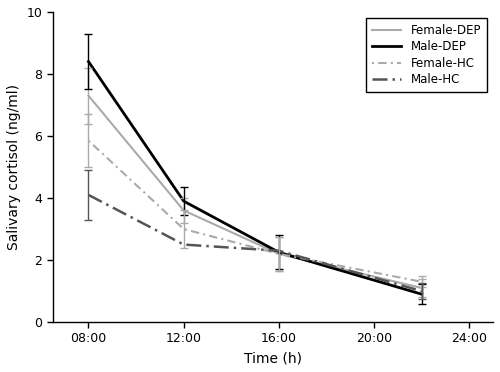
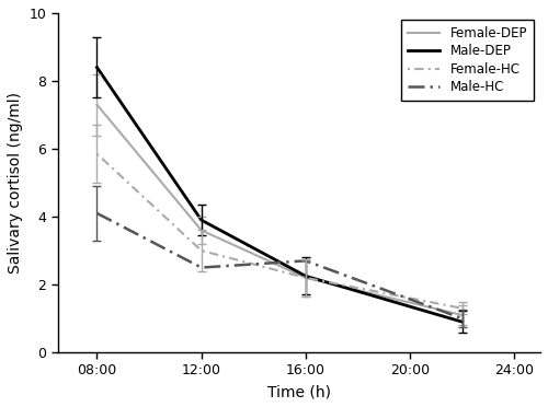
Male-HC/16:00: 2.3 -> 2.7
